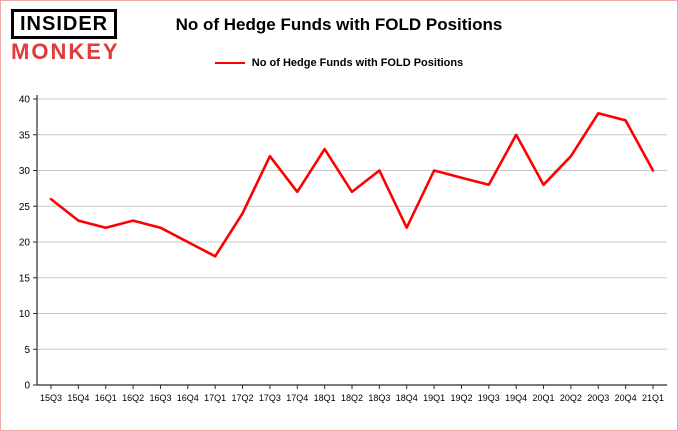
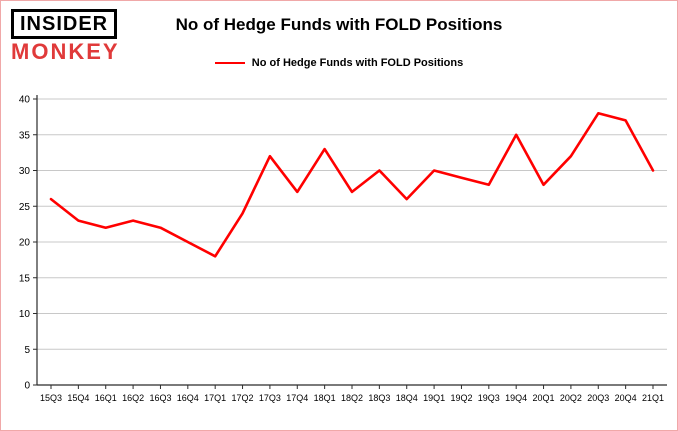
18Q4: 22 -> 26
